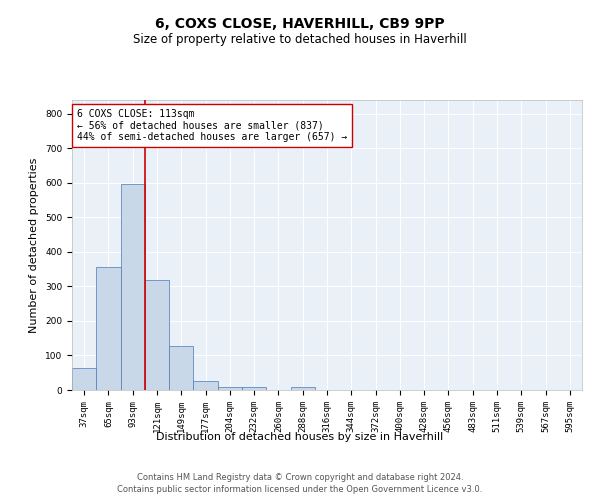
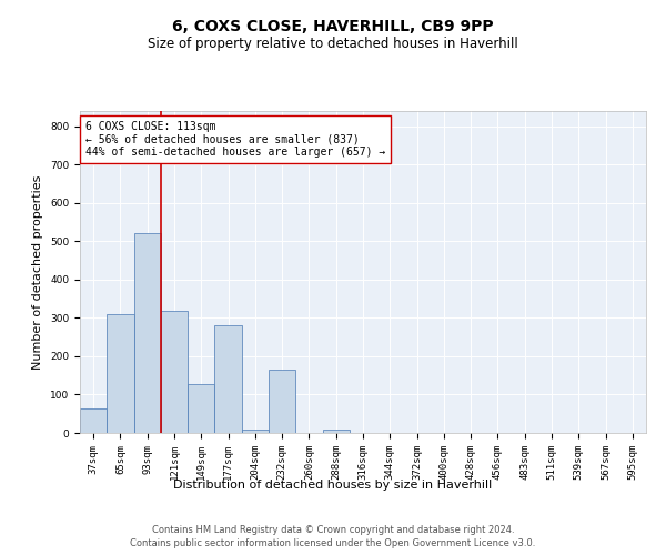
65sqm: 357 -> 310
93sqm: 597 -> 520
177sqm: 25 -> 280
232sqm: 8 -> 165
